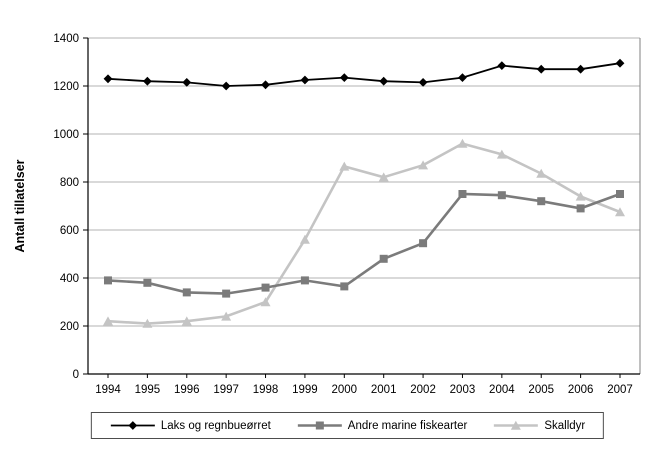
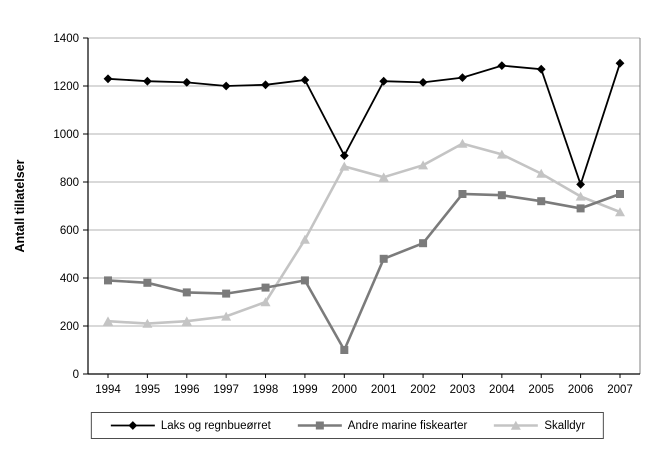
Laks og regnbueørret/2000: 1240 -> 910
Andre marine fiskearter/2000: 360 -> 100
Laks og regnbueørret/2006: 1270 -> 790
